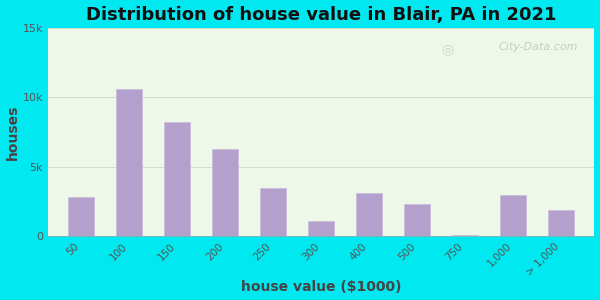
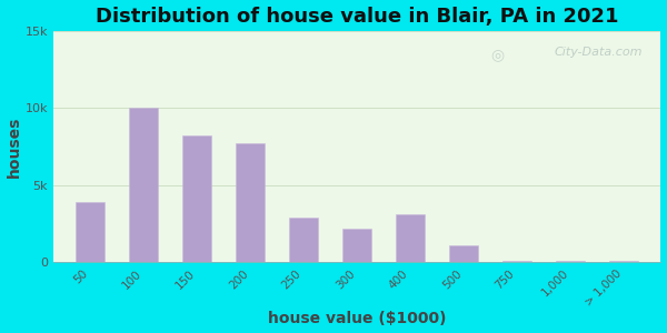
50: 2.8k -> 3.9k
100: 10.6k -> 10.0k
200: 6.3k -> 7.7k
250: 3.5k -> 2.9k
300: 1.1k -> 2.2k
500: 2.3k -> 1.1k
1,000: 3.0k -> 0.1k
> 1,000: 1.9k -> 0.1k
